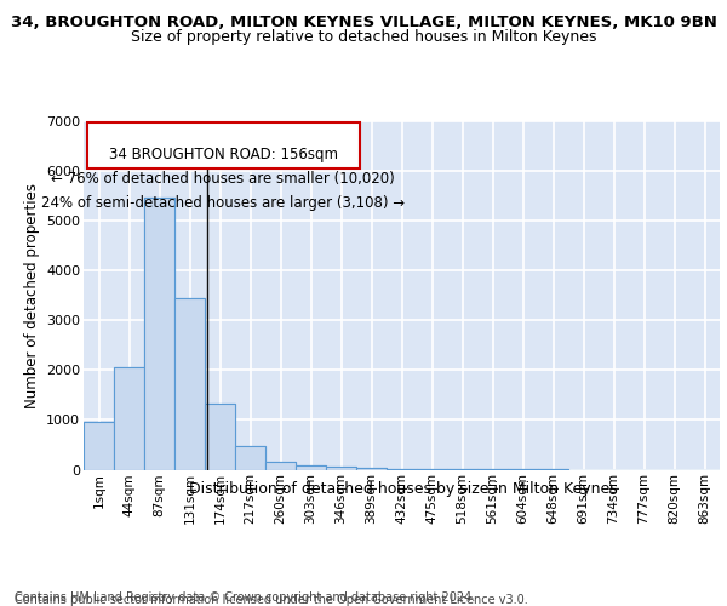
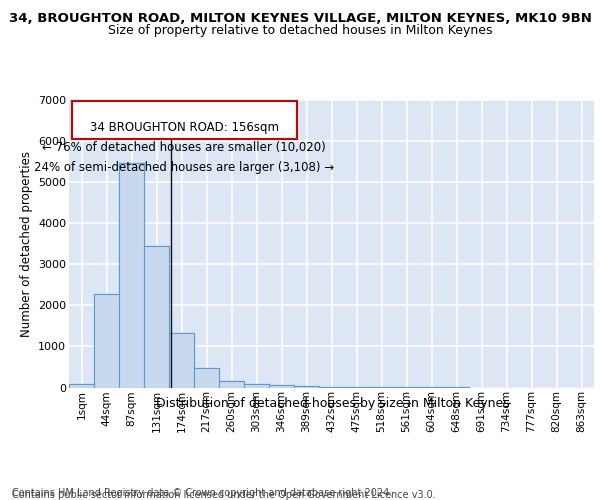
1sqm: 950 -> 80
44sqm: 2050 -> 2280
